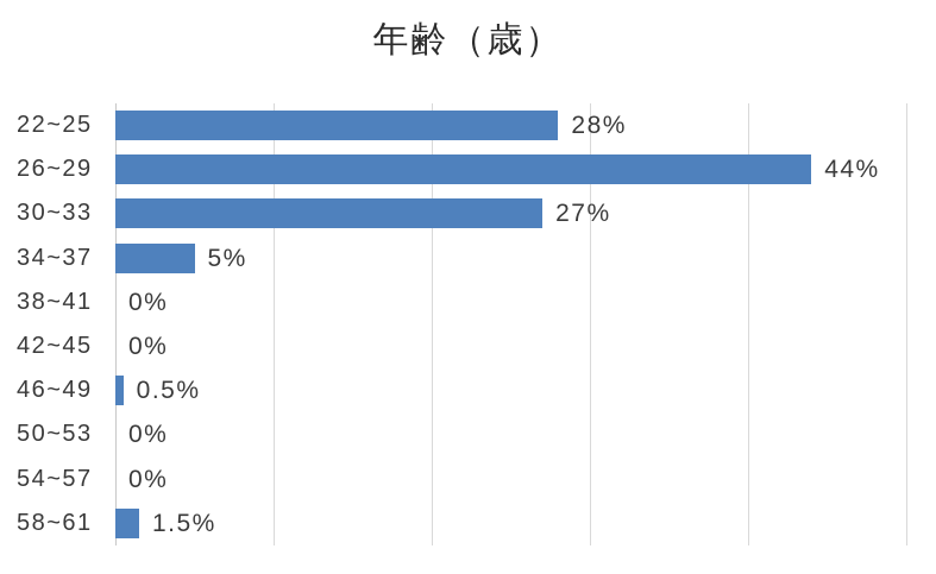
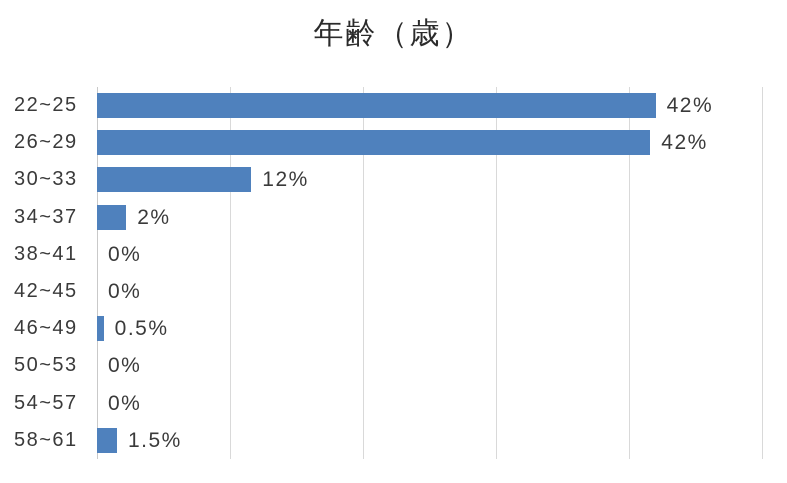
22~25: 28% -> 42%
26~29: 44% -> 42%
30~33: 27% -> 12%
34~37: 5% -> 2%
